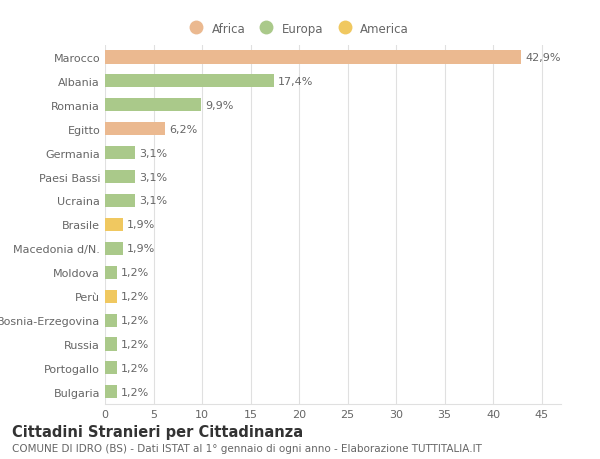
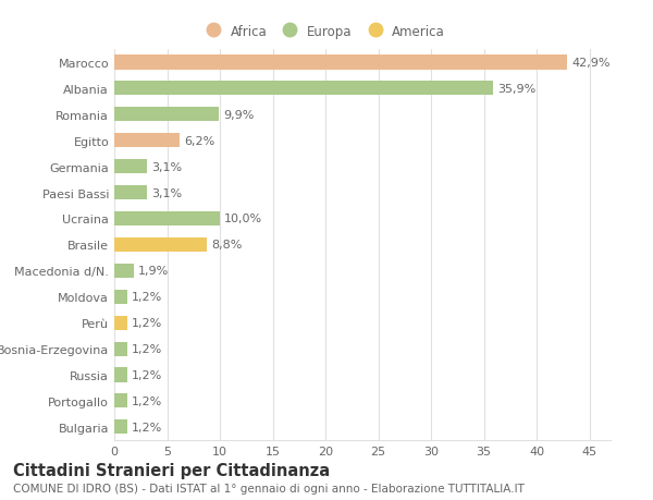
Albania: 17,4% -> 35,9%
Ucraina: 3,1% -> 10,0%
Brasile: 1,9% -> 8,8%
